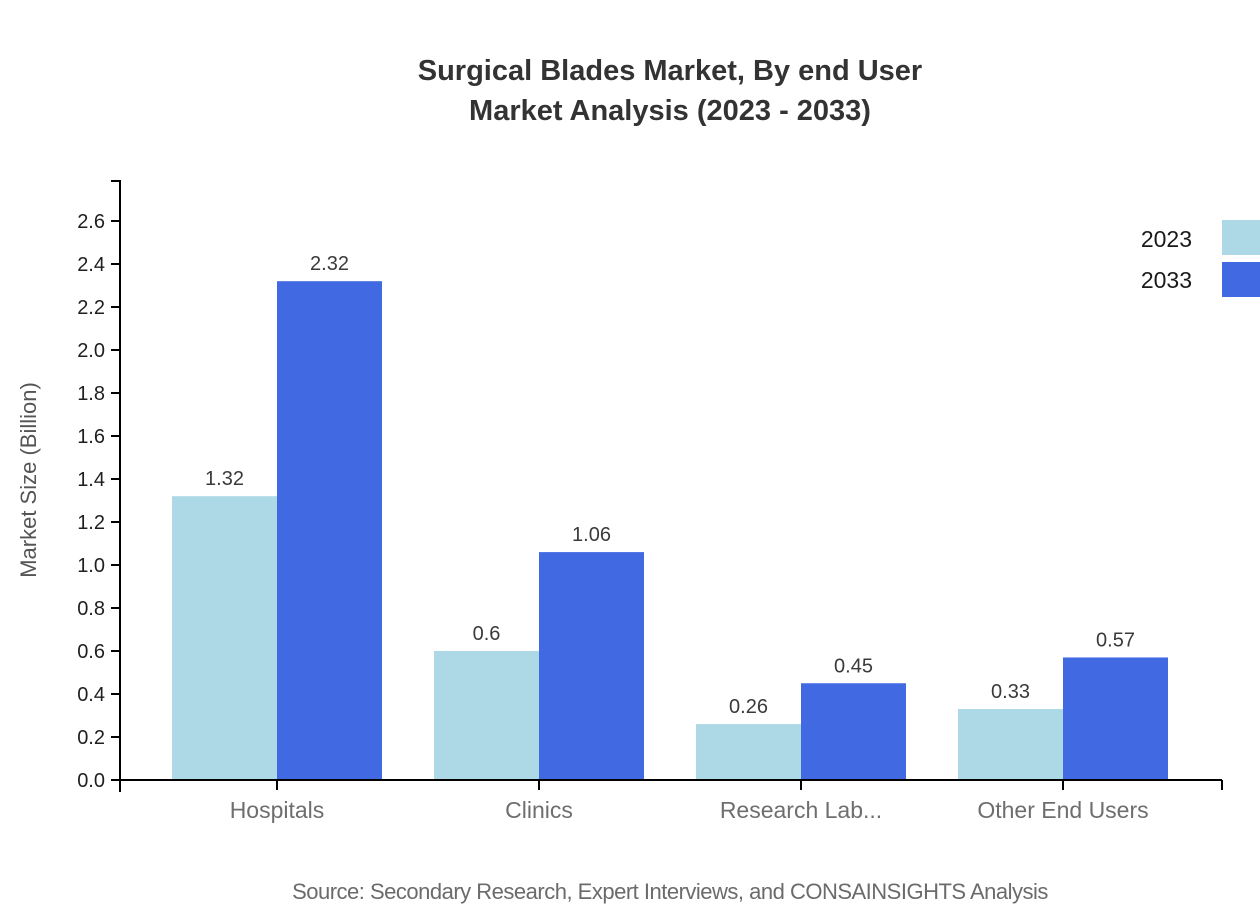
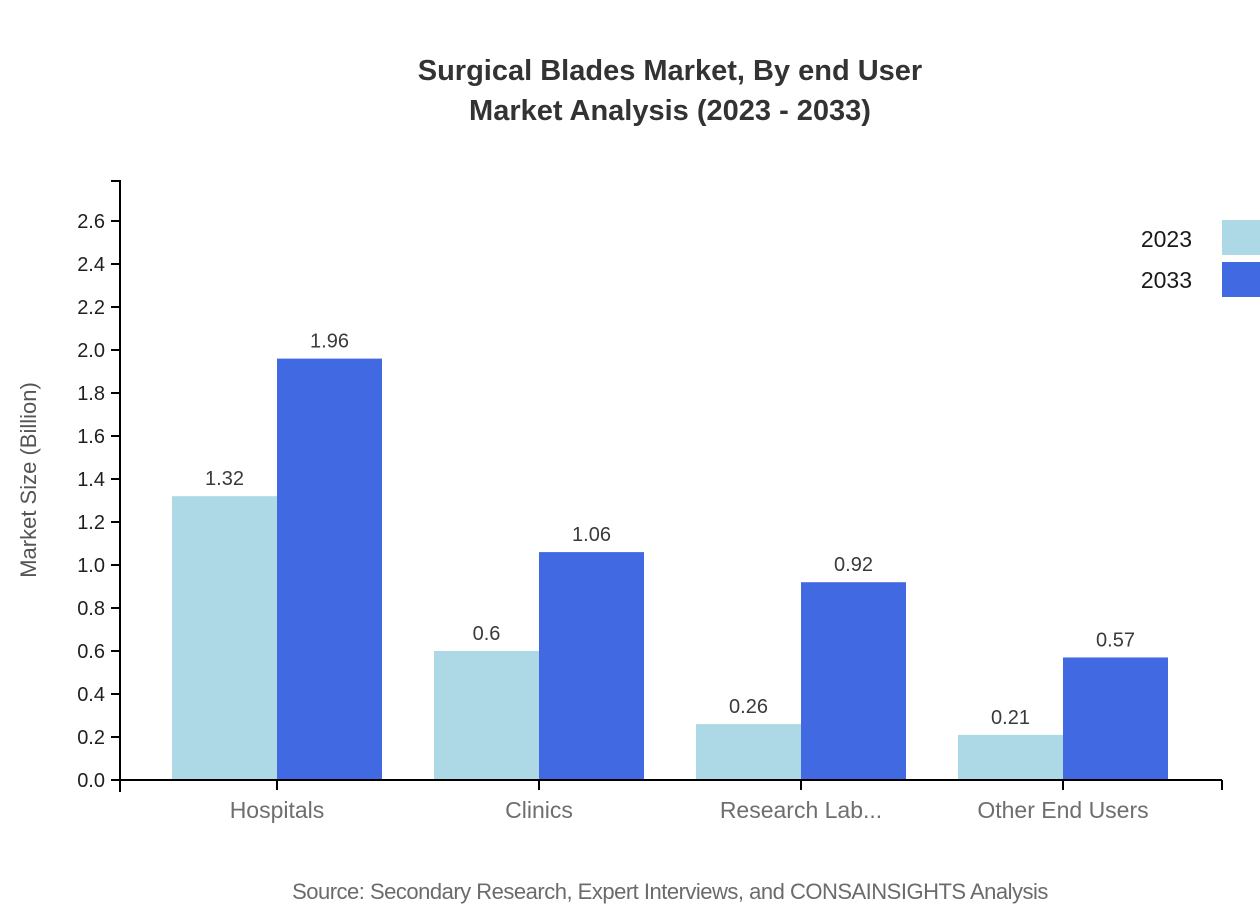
2033/Hospitals: 2.32 -> 1.96
2033/Research Lab...: 0.45 -> 0.92
2023/Other End Users: 0.33 -> 0.21
